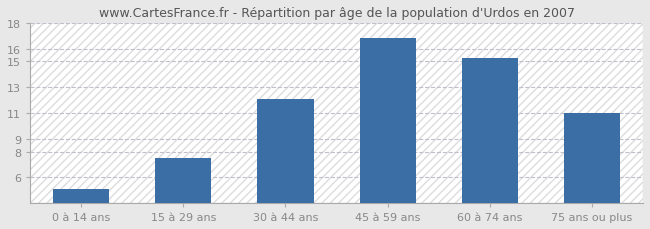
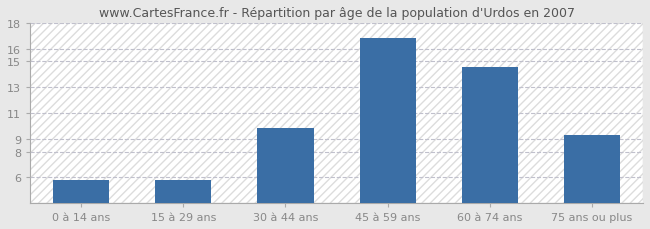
0 à 14 ans: 5.1 -> 5.8
15 à 29 ans: 7.5 -> 5.8
30 à 44 ans: 12.1 -> 9.8
60 à 74 ans: 15.3 -> 14.6
75 ans ou plus: 11.0 -> 9.3
